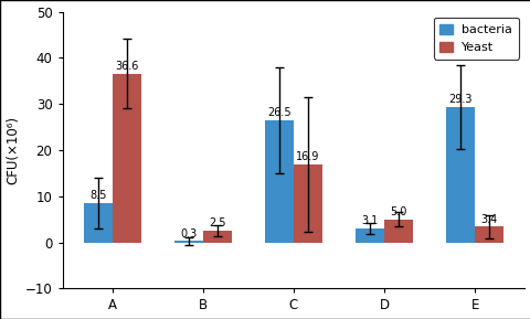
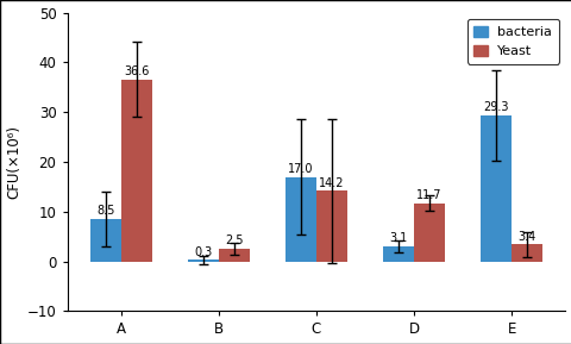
bacteria/C: 26.5 -> 17.0
Yeast/C: 16.9 -> 14.2
Yeast/D: 5.0 -> 11.7
